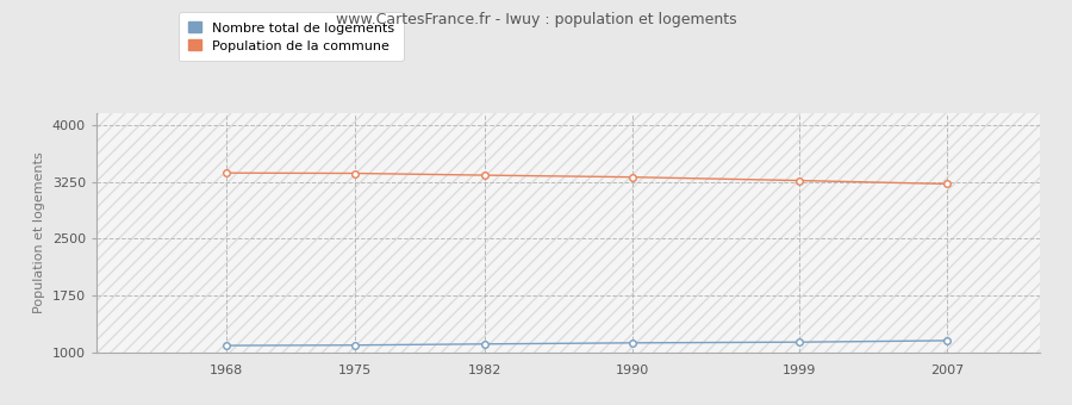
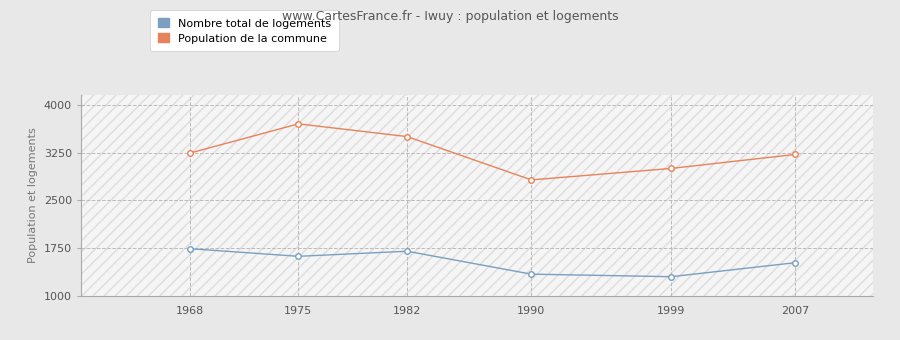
Population de la commune/1968: 3360 -> 3240
Nombre total de logements/1968: 1090 -> 1740
Population de la commune/1975: 3360 -> 3700
Nombre total de logements/1975: 1100 -> 1620
Population de la commune/1982: 3340 -> 3500
Nombre total de logements/1982: 1110 -> 1700
Population de la commune/1990: 3310 -> 2820
Nombre total de logements/1990: 1120 -> 1340
Population de la commune/1999: 3260 -> 3000
Nombre total de logements/1999: 1140 -> 1300
Nombre total de logements/2007: 1160 -> 1520
